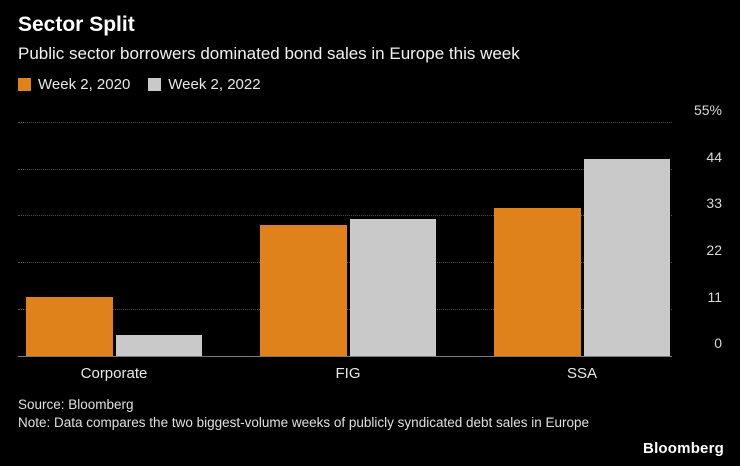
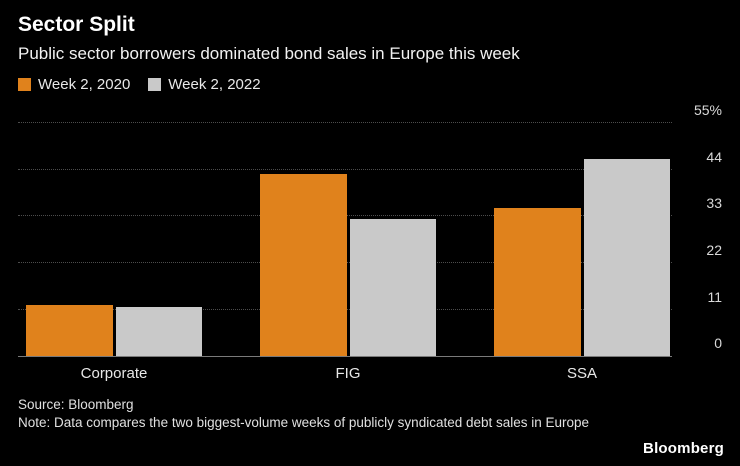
Week 2, 2020/Corporate: 14% -> 12%
Week 2, 2022/Corporate: 5% -> 12%
Week 2, 2020/FIG: 31% -> 43%
